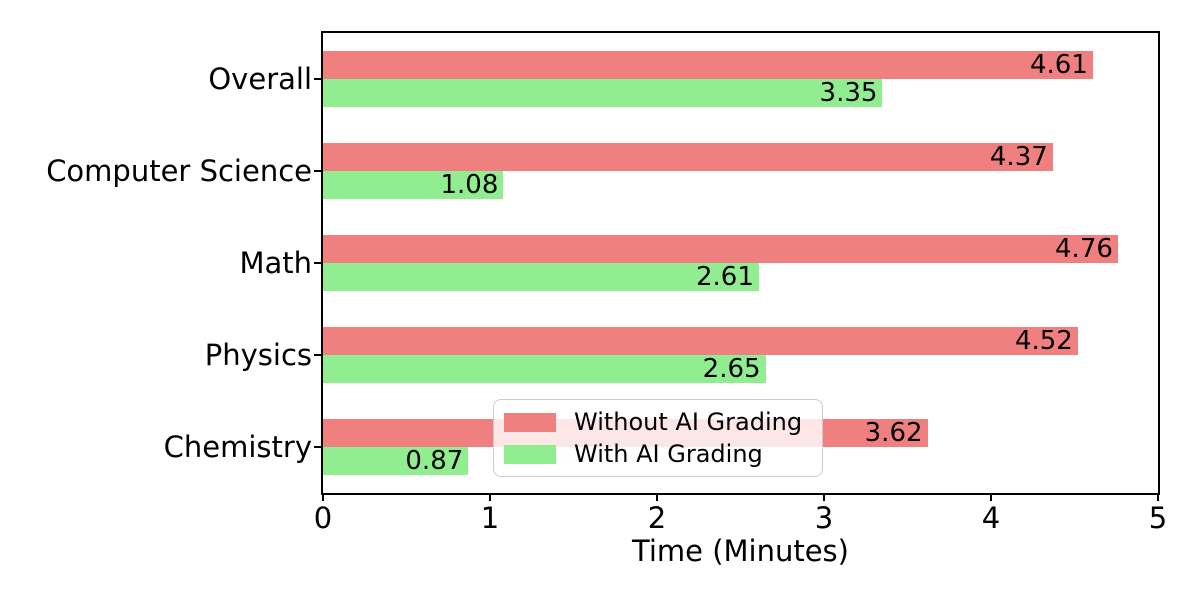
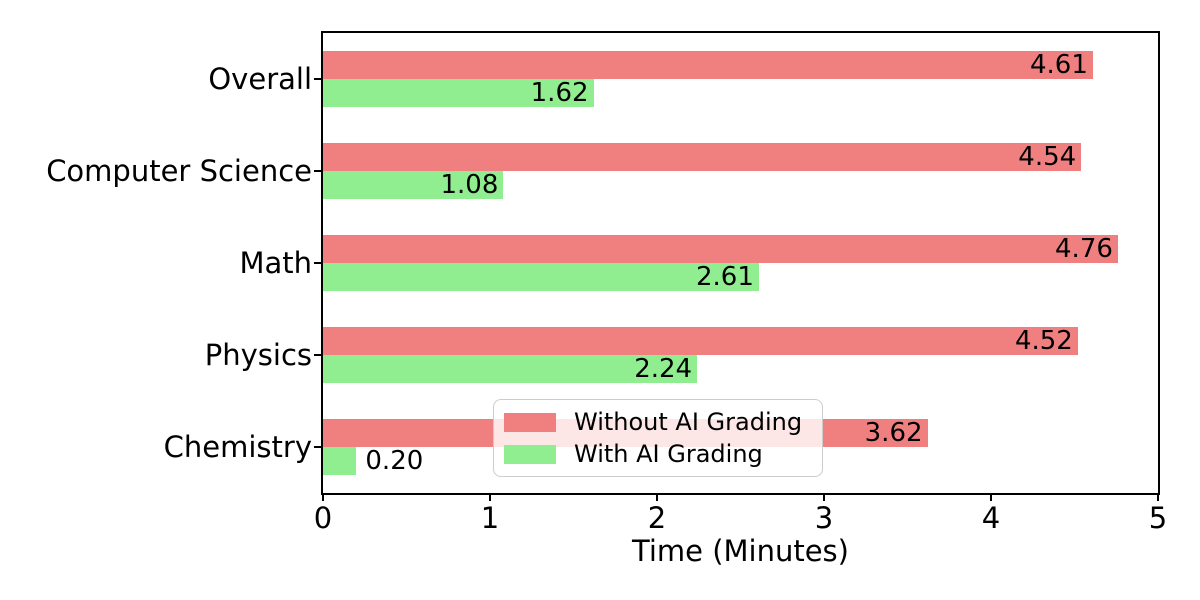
With AI Grading/Overall: 3.35 -> 1.62
Without AI Grading/Computer Science: 4.37 -> 4.54
With AI Grading/Physics: 2.65 -> 2.24
With AI Grading/Chemistry: 0.87 -> 0.20
